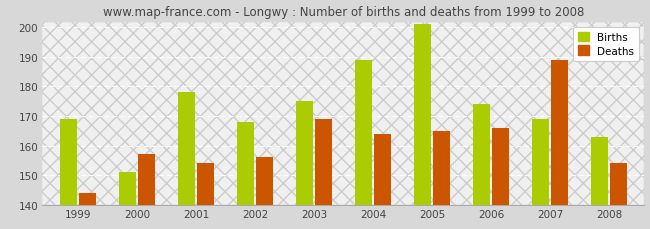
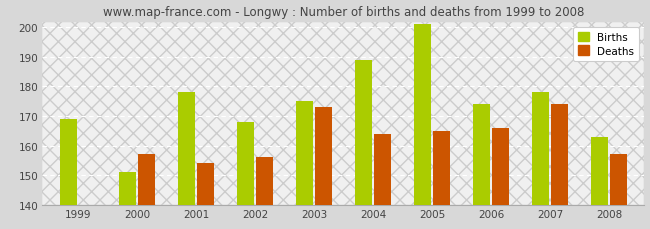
Deaths/1999: 144 -> 140
Deaths/2003: 169 -> 173
Births/2007: 169 -> 178
Deaths/2007: 189 -> 174
Deaths/2008: 154 -> 157
